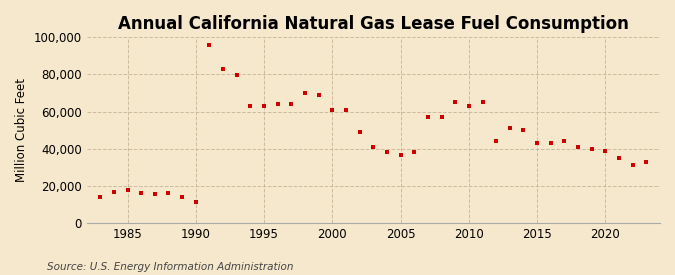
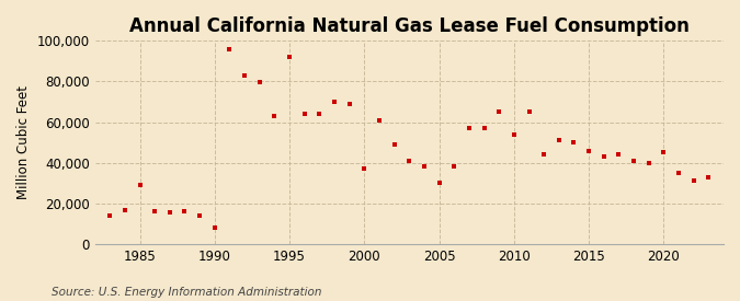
1985: 18,000 -> 29,000
1990: 11,000 -> 8,000
1995: 63,000 -> 92,000
2000: 61,000 -> 37,000
2005: 36,000 -> 30,000
2010: 63,000 -> 54,000
2015: 43,000 -> 46,000
2020: 39,000 -> 45,000
